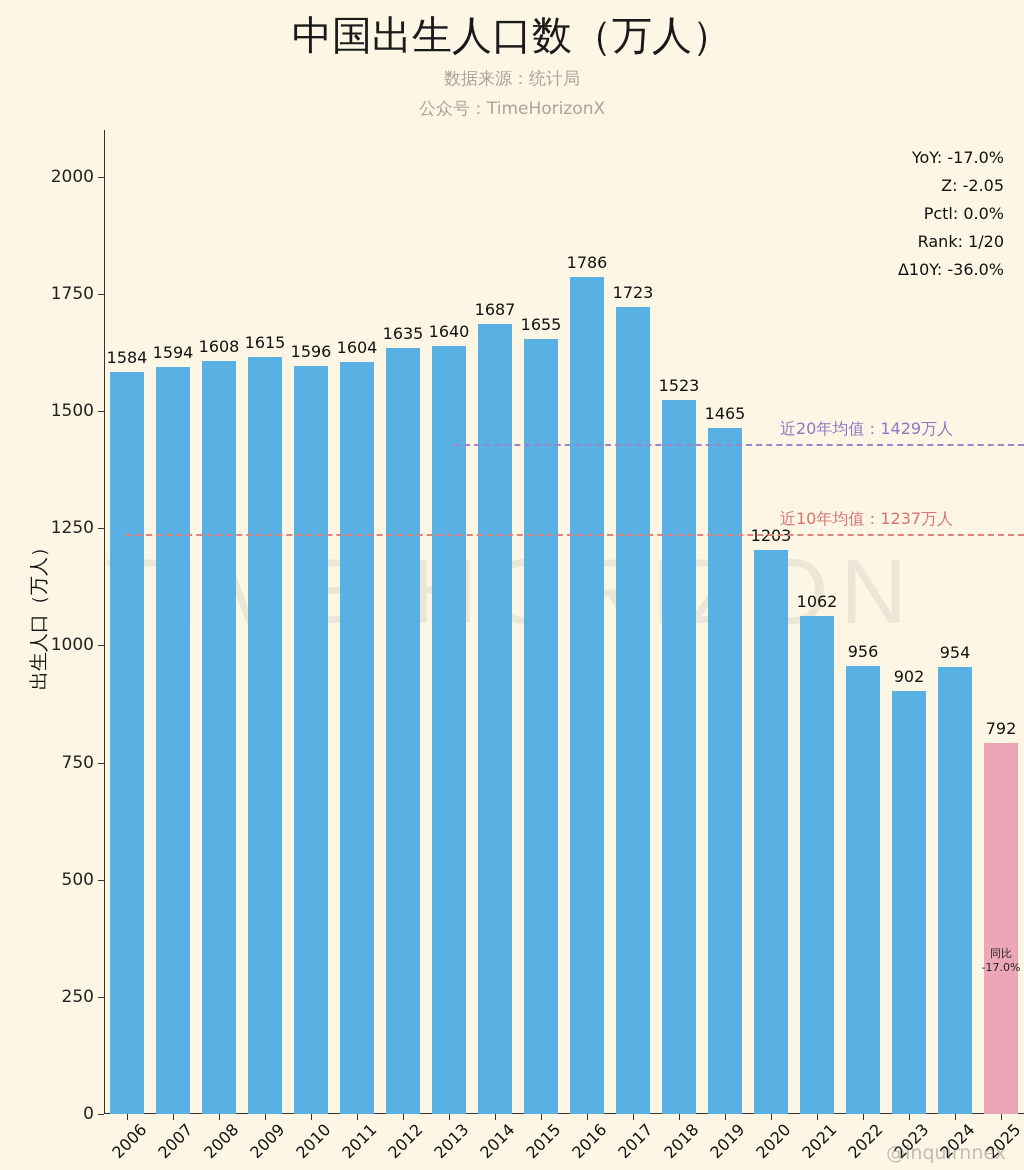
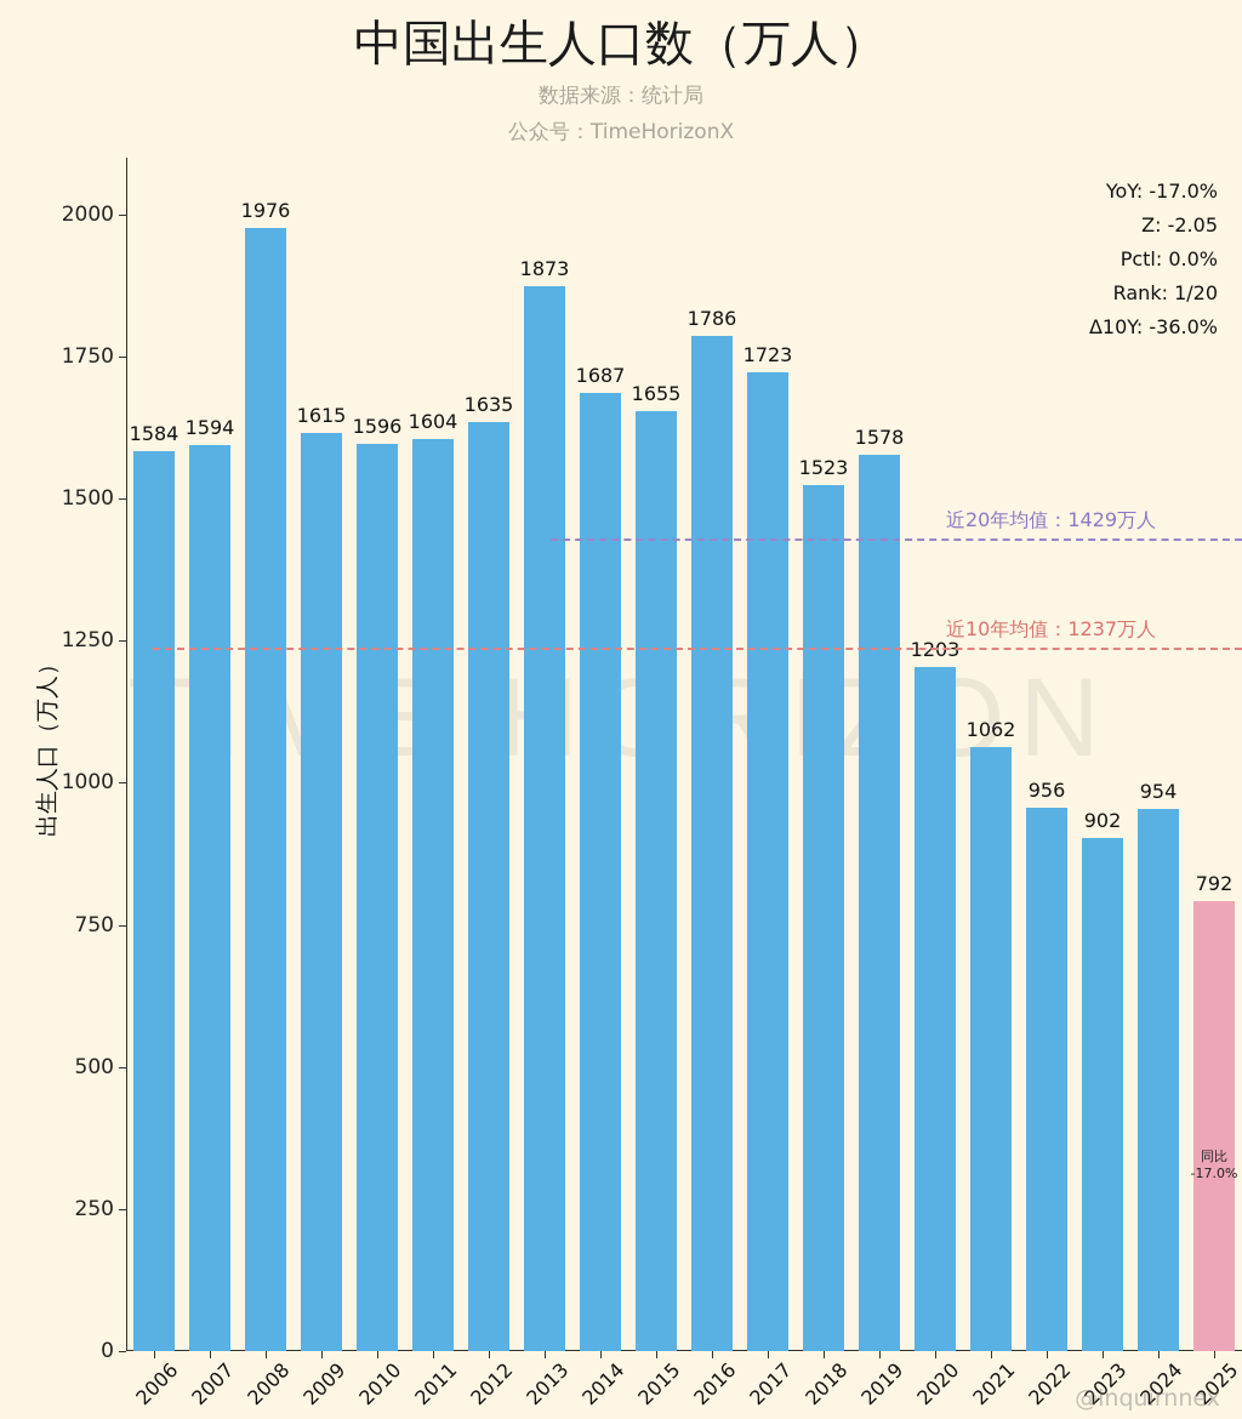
2008: 1608 -> 1976
2013: 1640 -> 1873
2019: 1465 -> 1578
